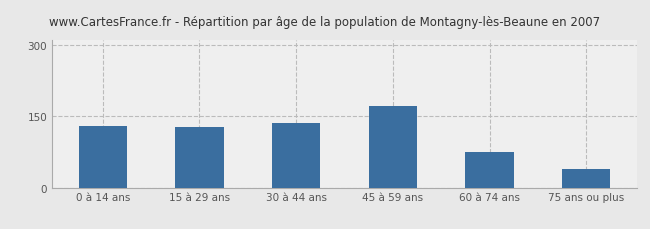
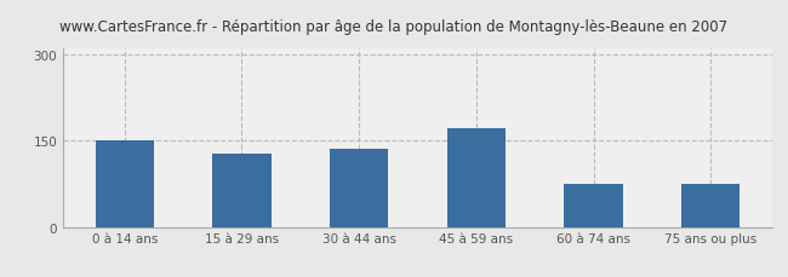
0 à 14 ans: 130 -> 150
75 ans ou plus: 40 -> 75
